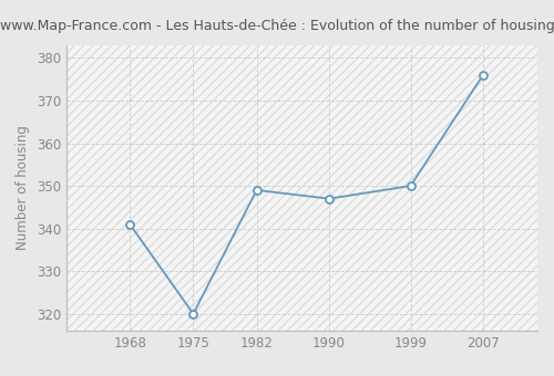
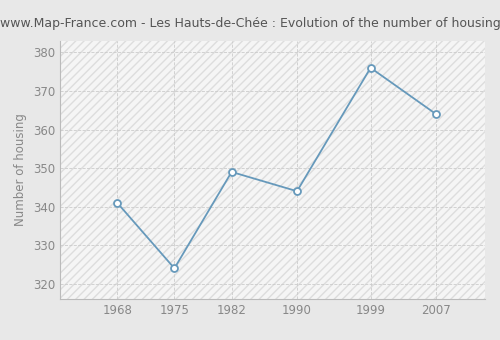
1975: 320 -> 324
1990: 347 -> 344
1999: 350 -> 376
2007: 376 -> 364
